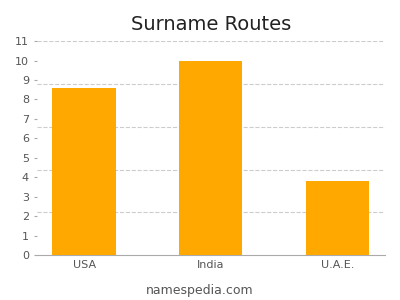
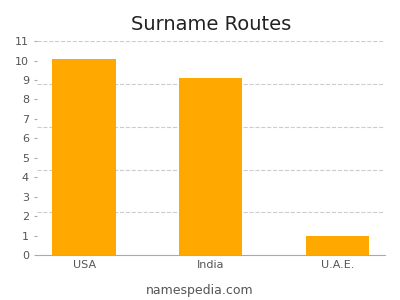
USA: 8.6 -> 10.1
India: 10.0 -> 9.1
U.A.E.: 3.8 -> 1.0
